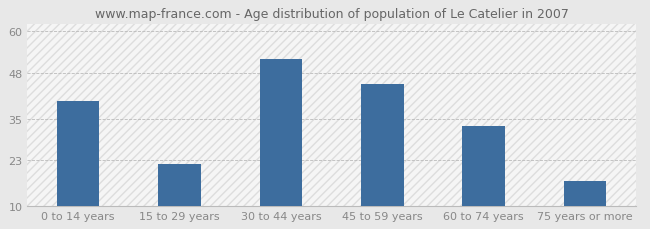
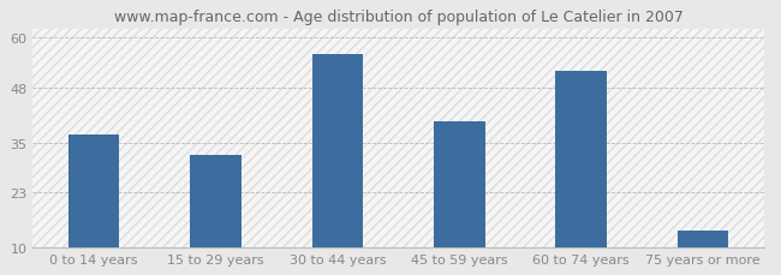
0 to 14 years: 40 -> 37
15 to 29 years: 22 -> 32
30 to 44 years: 52 -> 56
45 to 59 years: 45 -> 40
60 to 74 years: 33 -> 52
75 years or more: 17 -> 14
